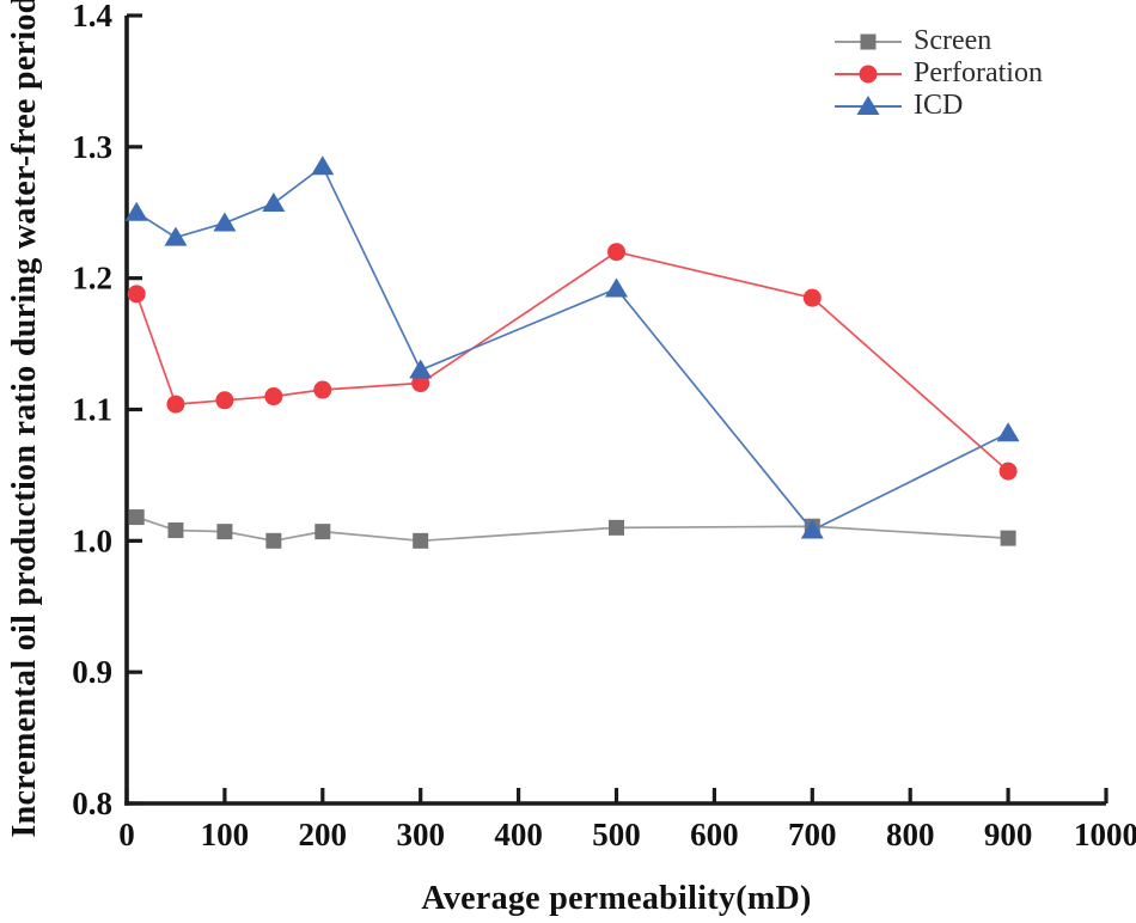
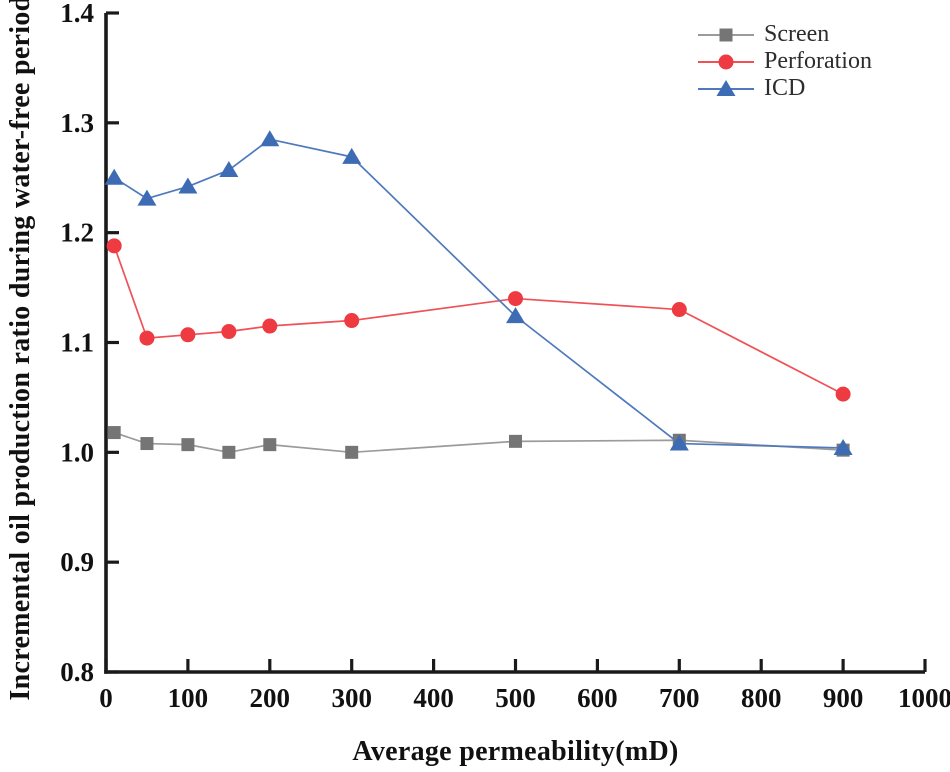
ICD/300: 1.130 -> 1.269
Perforation/500: 1.220 -> 1.140
ICD/500: 1.192 -> 1.124
Perforation/700: 1.185 -> 1.130
ICD/900: 1.082 -> 1.004
